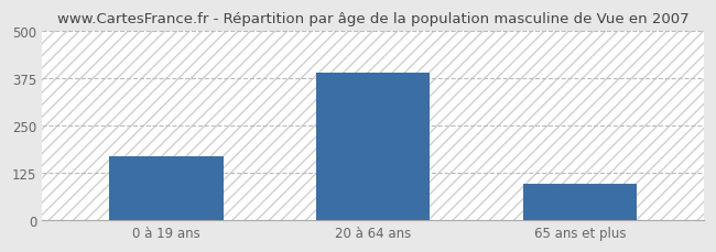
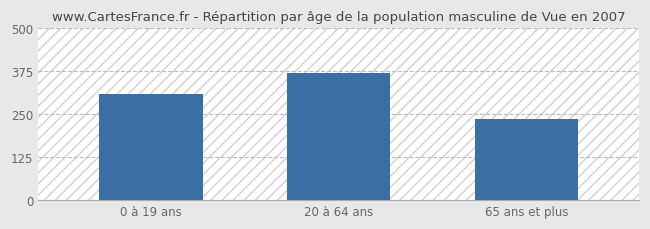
0 à 19 ans: 168 -> 310
20 à 64 ans: 390 -> 370
65 ans et plus: 95 -> 235
